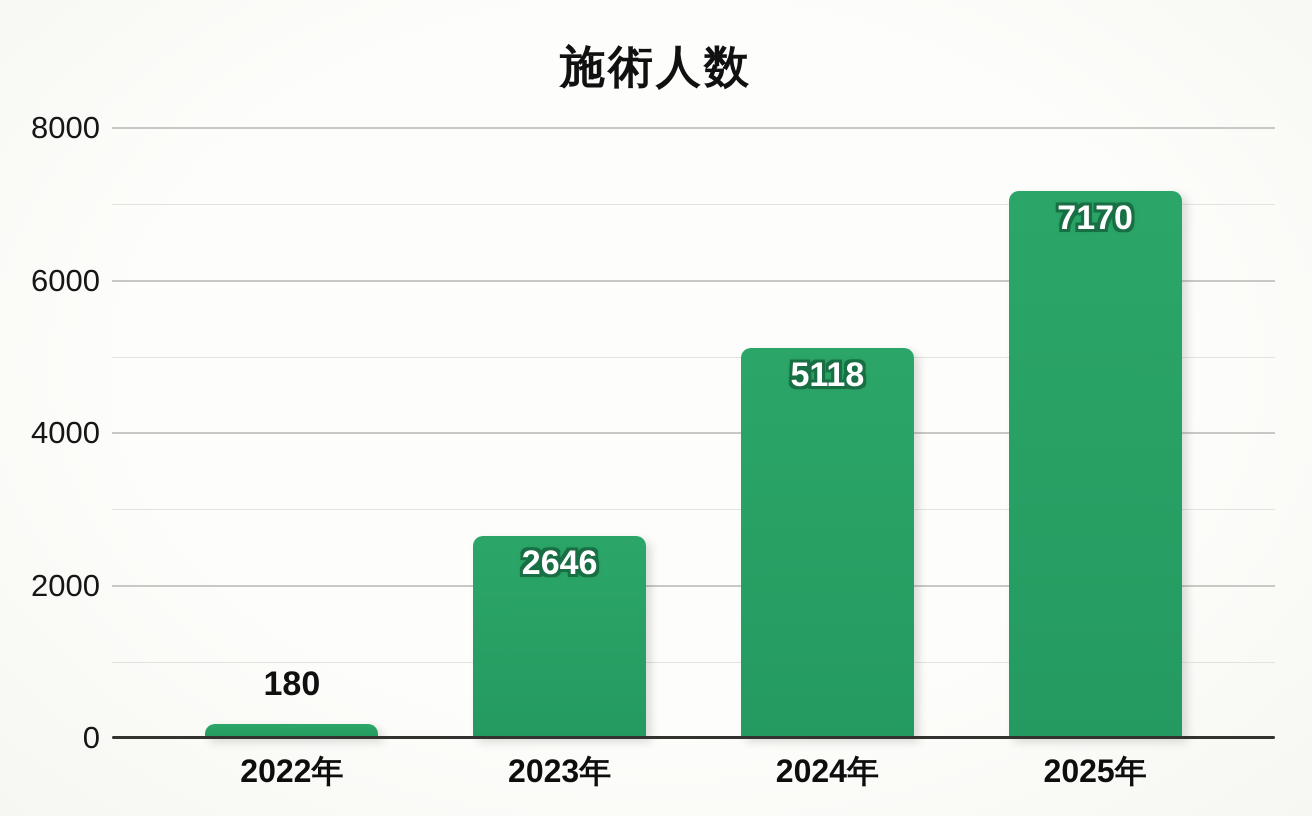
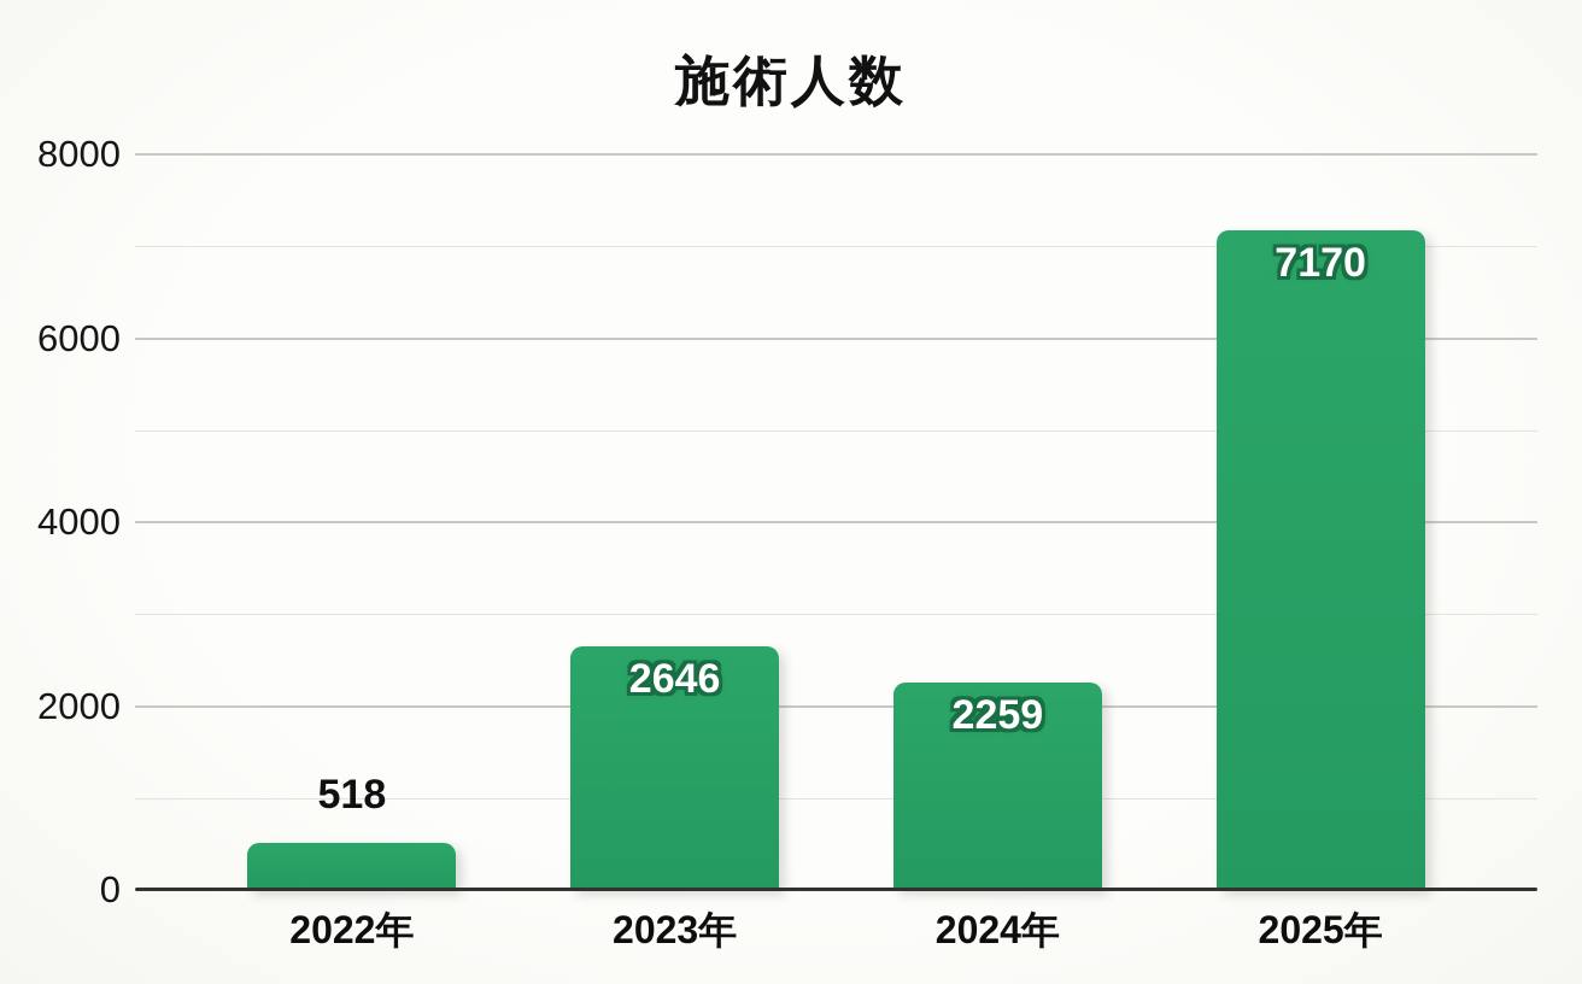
2022年: 180 -> 518
2024年: 5118 -> 2259
